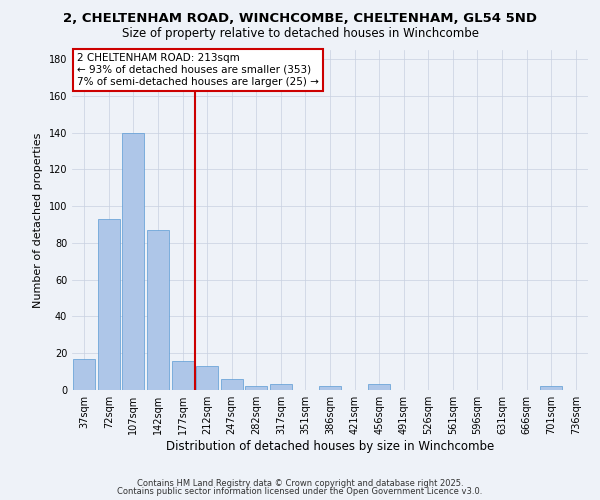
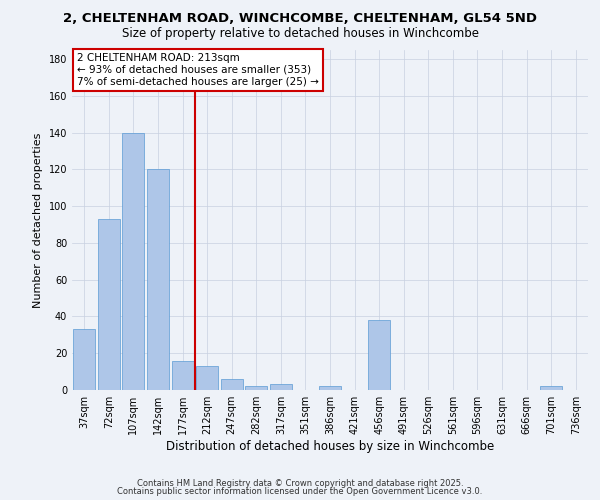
37sqm: 17 -> 33
142sqm: 87 -> 120
456sqm: 3 -> 38
